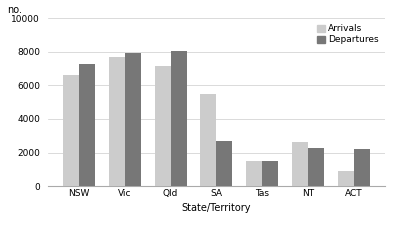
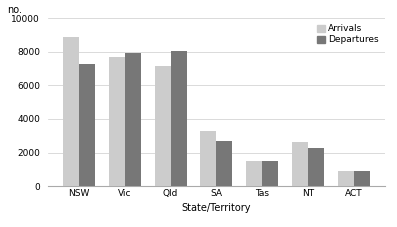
Arrivals/NSW: 6600 -> 8900
Arrivals/SA: 5500 -> 3300
Departures/ACT: 2200 -> 900
